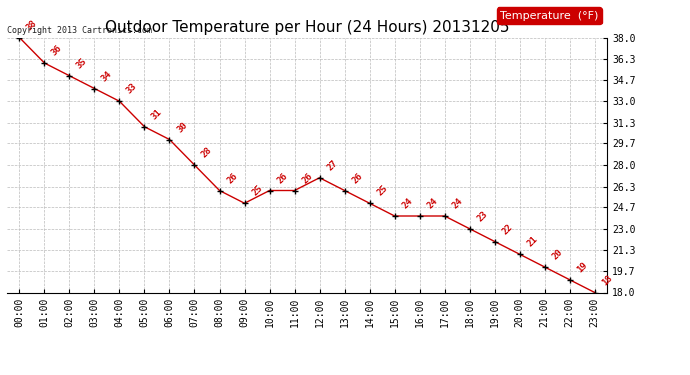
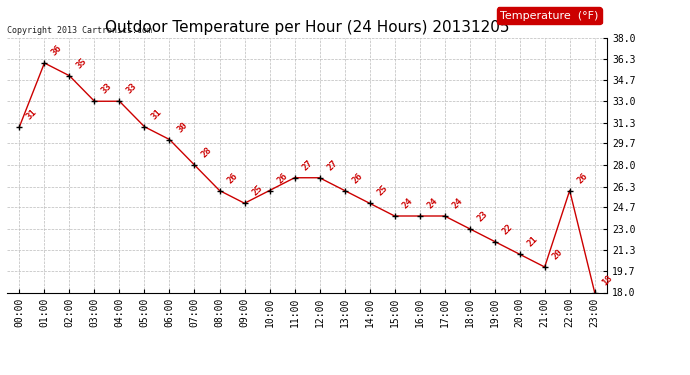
00:00: 38 -> 31
03:00: 34 -> 33
11:00: 26 -> 27
22:00: 19 -> 26
